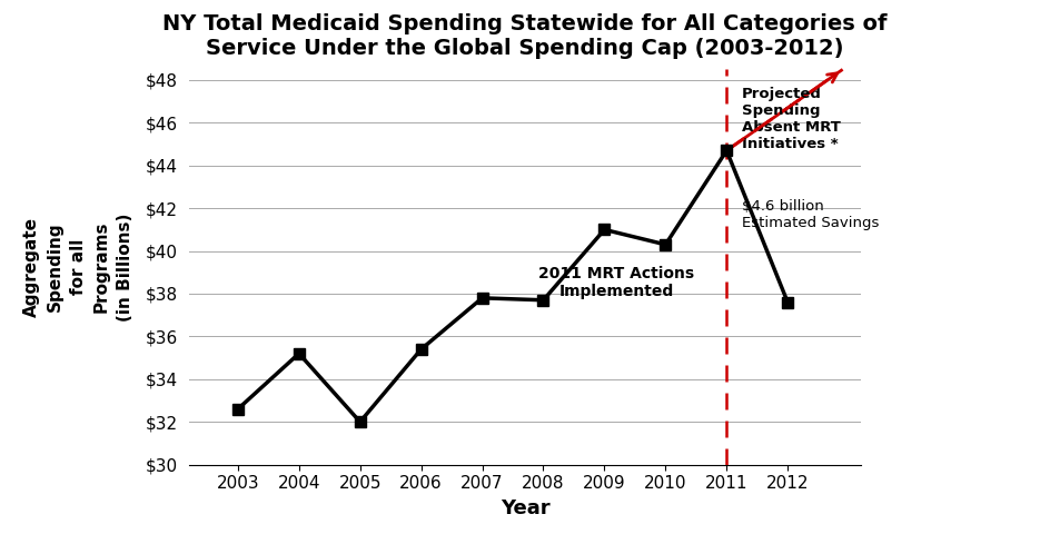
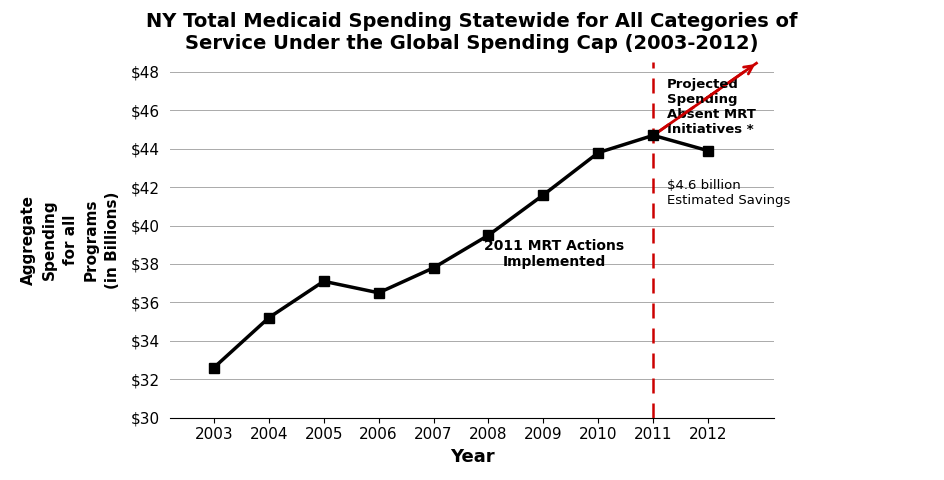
2005: $32.0 -> $37.1
2006: $35.4 -> $36.5
2008: $37.7 -> $39.5
2009: $41.0 -> $41.6
2010: $40.3 -> $43.8
2012: $37.6 -> $43.9
